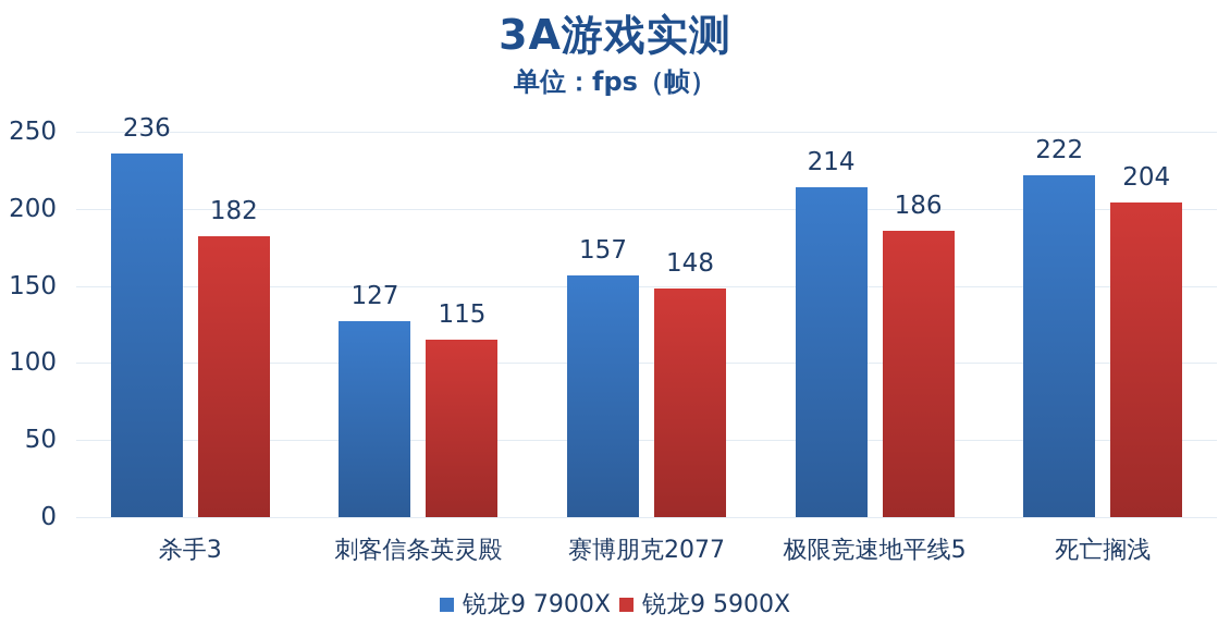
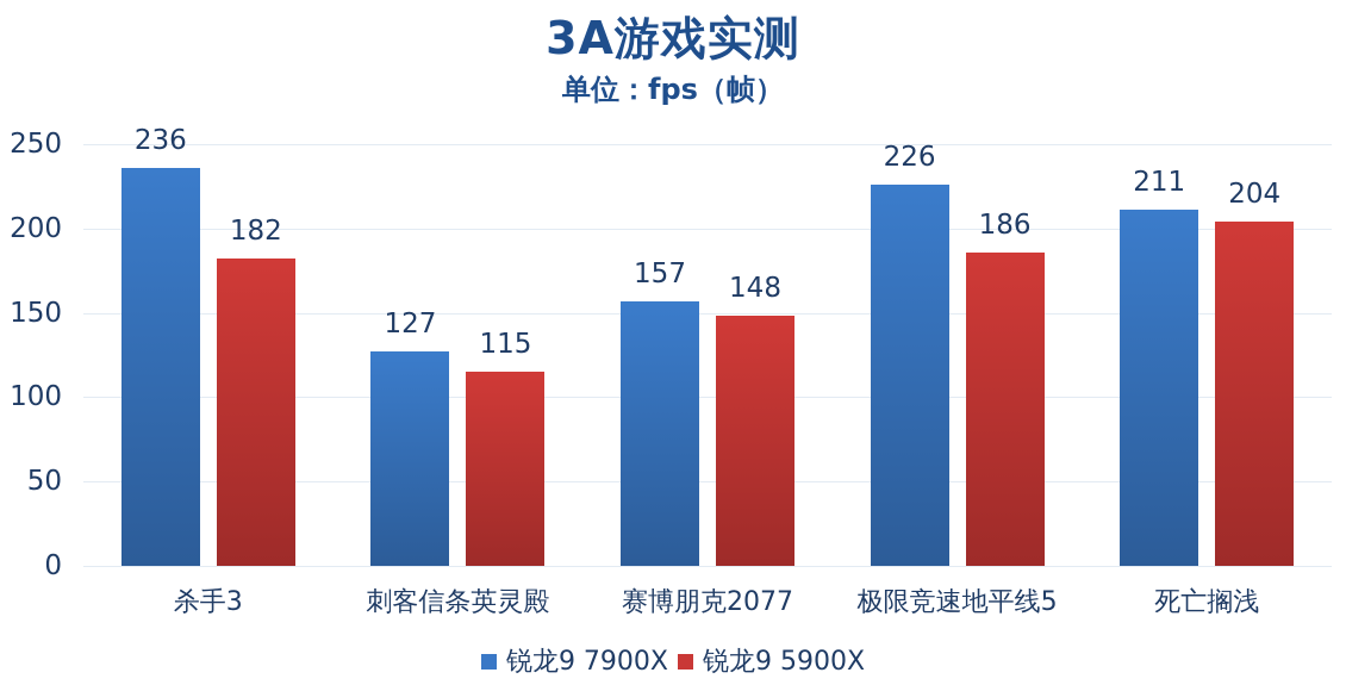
锐龙9 7900X/极限竞速地平线5: 214 -> 226
锐龙9 7900X/死亡搁浅: 222 -> 211
